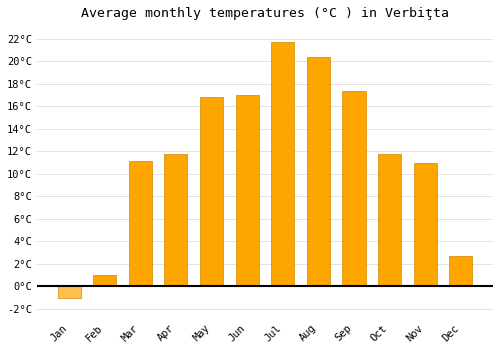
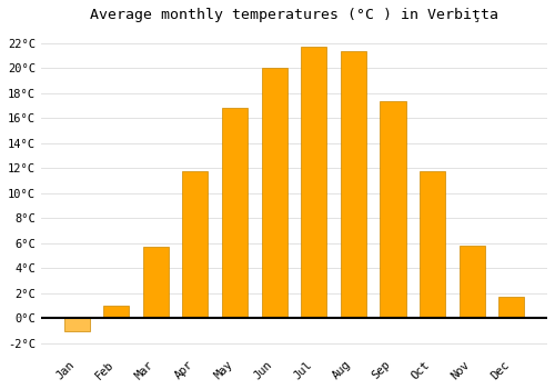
Mar: 11.1°C -> 5.7°C
Jun: 17.0°C -> 20.0°C
Aug: 20.4°C -> 21.4°C
Nov: 11.0°C -> 5.8°C
Dec: 2.7°C -> 1.7°C
